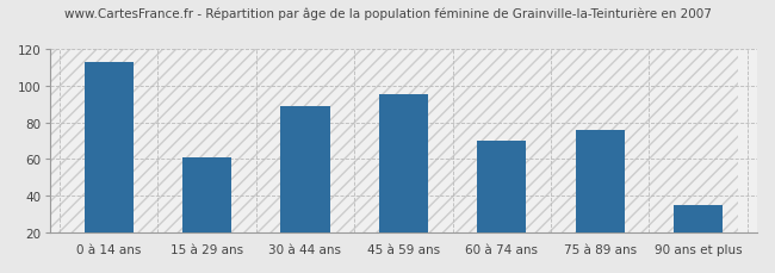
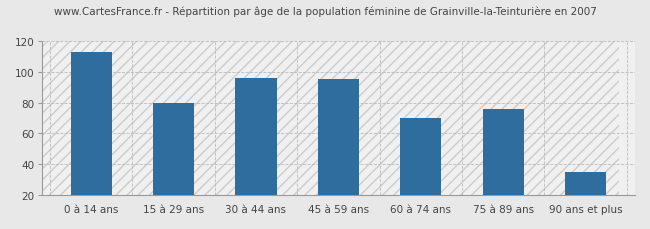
15 à 29 ans: 61 -> 80
30 à 44 ans: 89 -> 96
